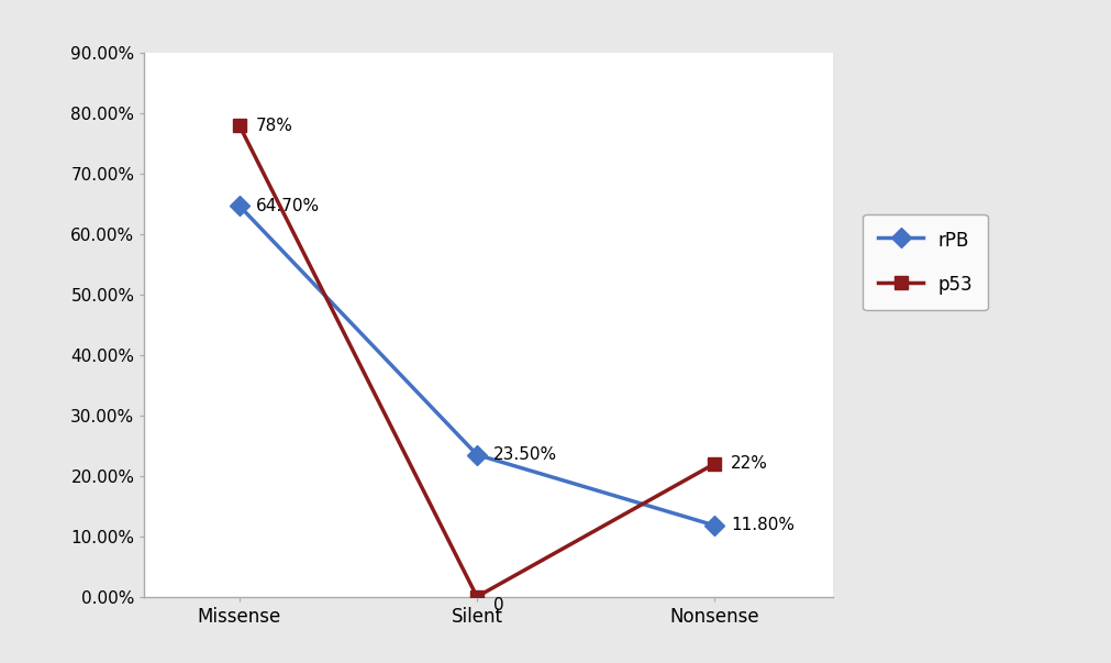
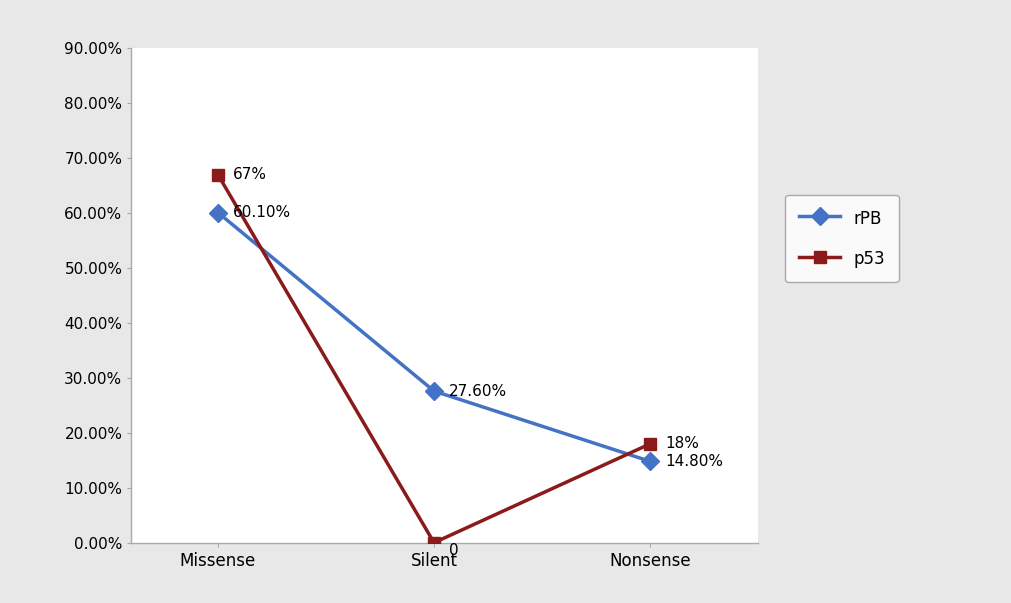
rPB/Missense: 64.70% -> 60.10%
p53/Missense: 78% -> 67%
rPB/Silent: 23.50% -> 27.60%
rPB/Nonsense: 11.80% -> 14.80%
p53/Nonsense: 22% -> 18%
